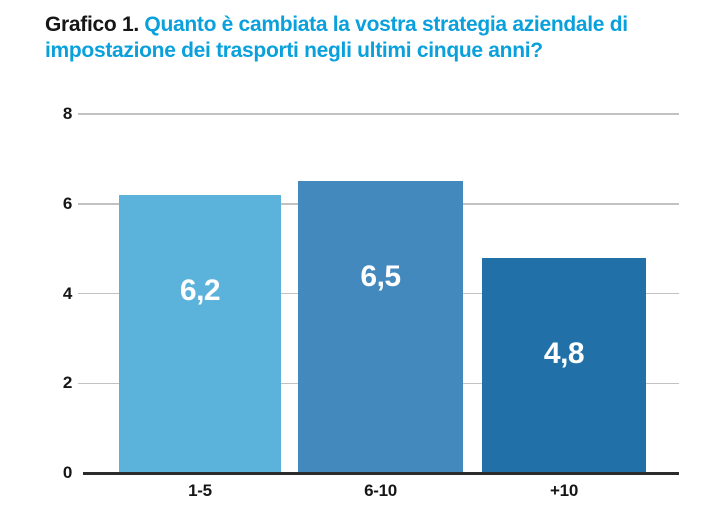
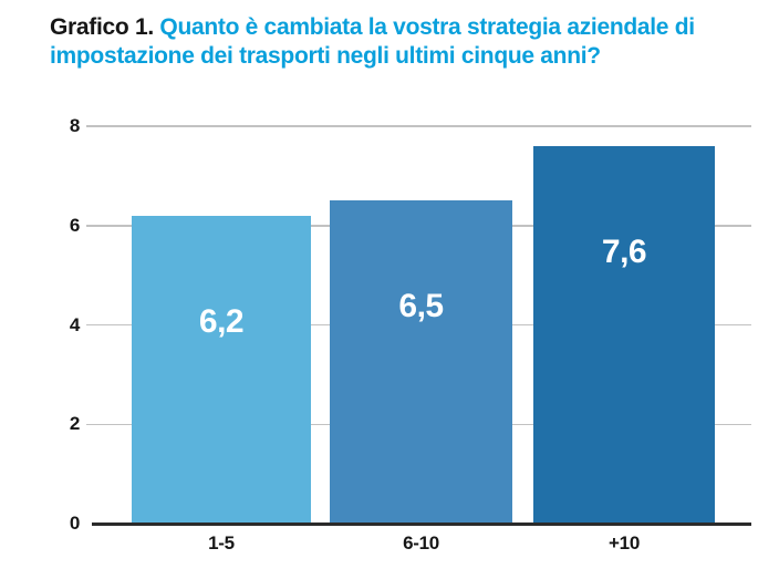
+10: 4,8 -> 7,6
